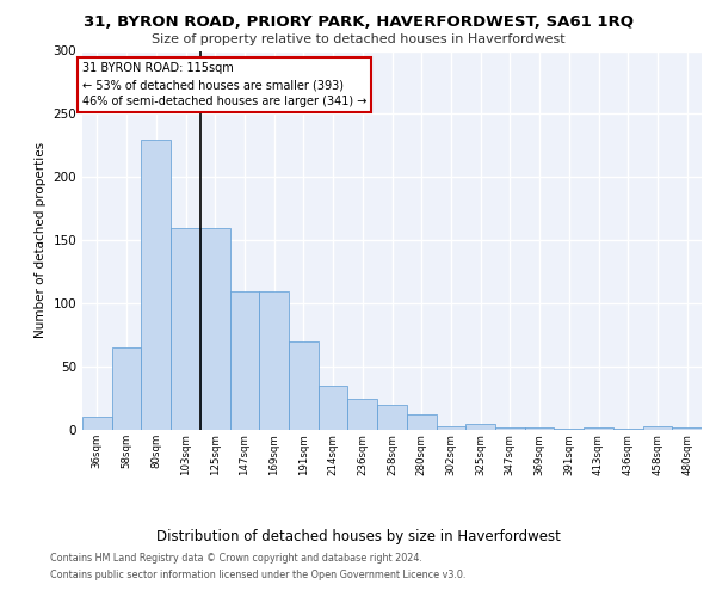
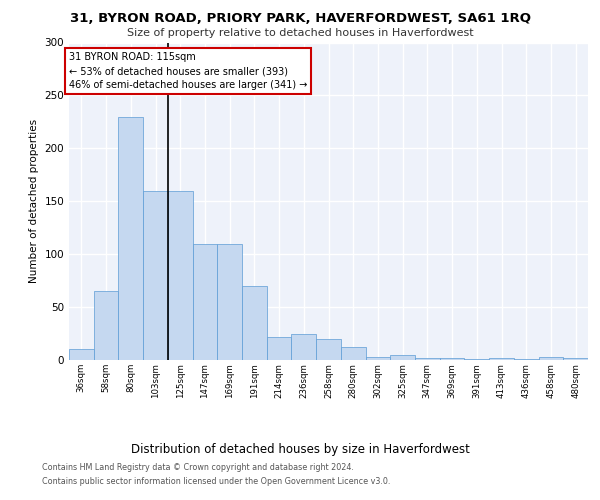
214sqm: 35 -> 22
